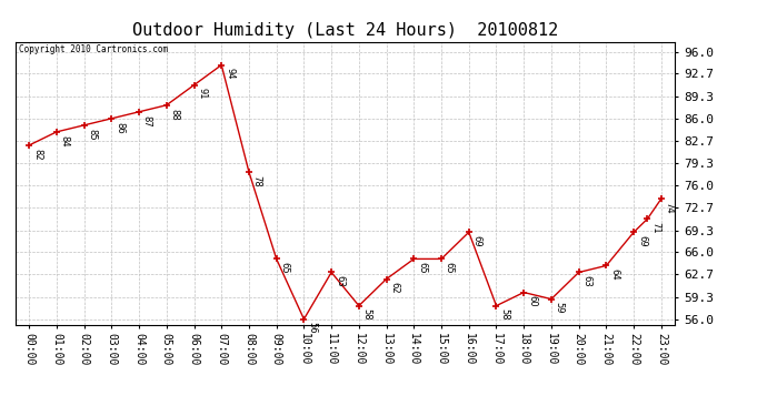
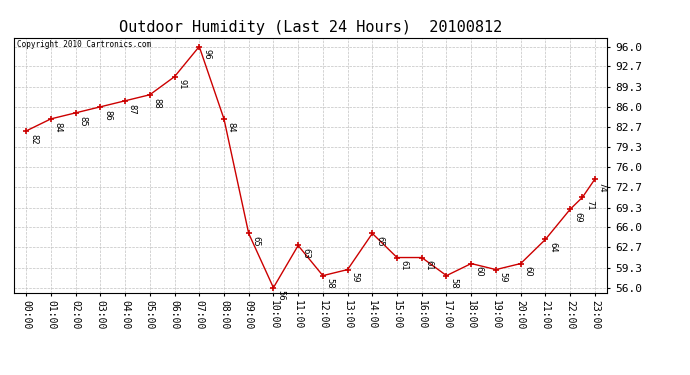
07:00: 94 -> 96
08:00: 78 -> 84
13:00: 62 -> 59
15:00: 65 -> 61
16:00: 69 -> 61
20:00: 63 -> 60
